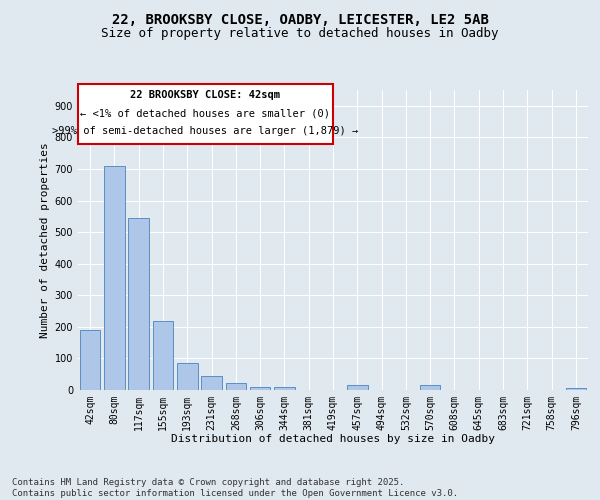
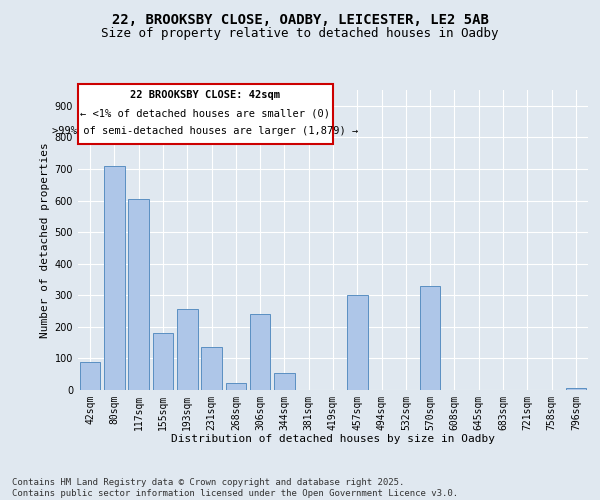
42sqm: 190 -> 90
117sqm: 545 -> 605
155sqm: 220 -> 180
193sqm: 85 -> 255
231sqm: 45 -> 135
306sqm: 10 -> 240
344sqm: 10 -> 55
457sqm: 15 -> 300
570sqm: 15 -> 330
